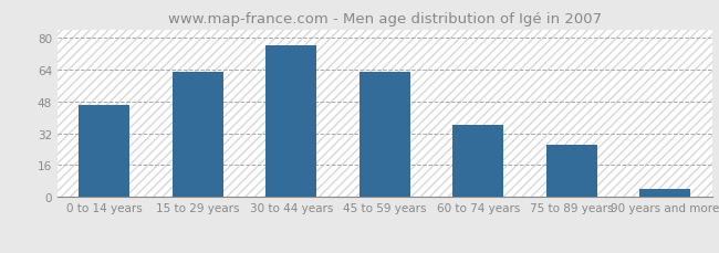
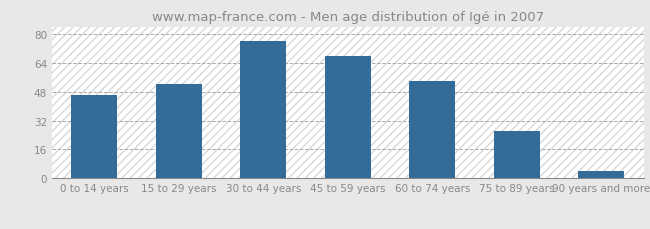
15 to 29 years: 63 -> 52
45 to 59 years: 63 -> 68
60 to 74 years: 36 -> 54
